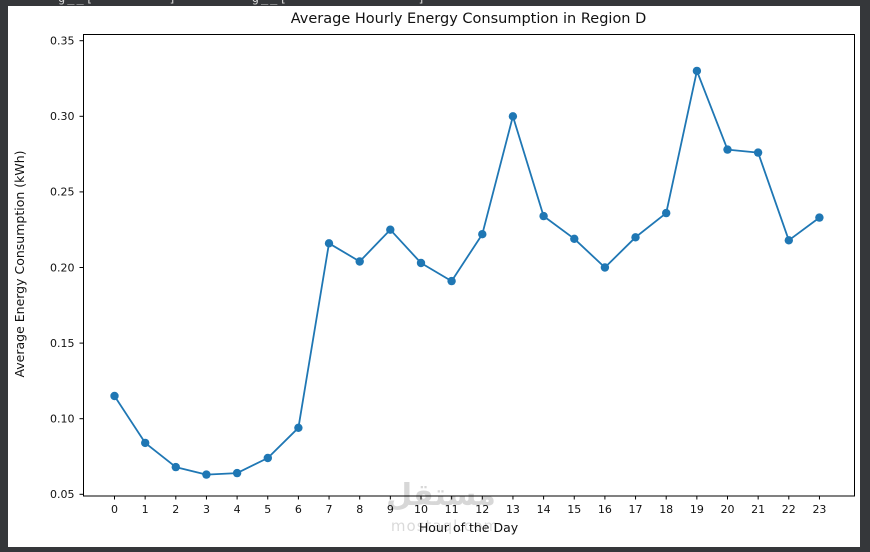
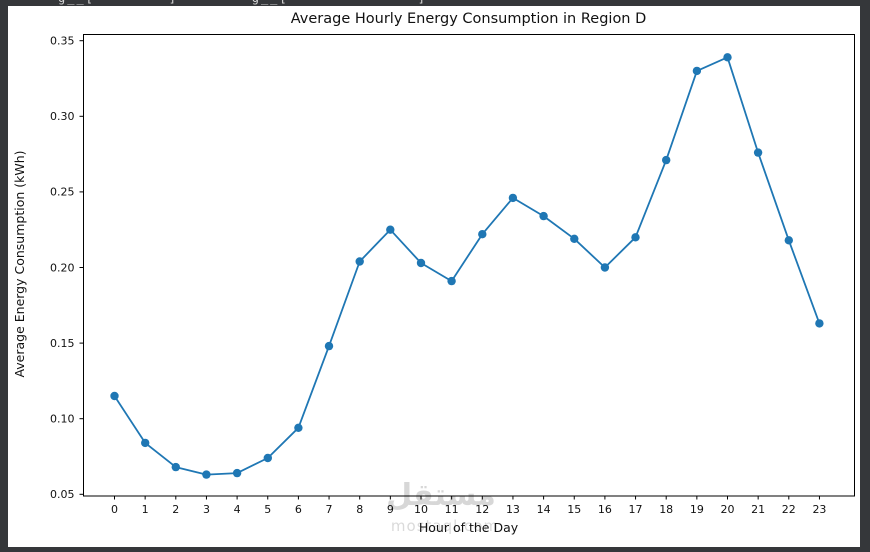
7: 0.216 -> 0.148
13: 0.300 -> 0.246
18: 0.236 -> 0.271
20: 0.278 -> 0.339
23: 0.233 -> 0.163
